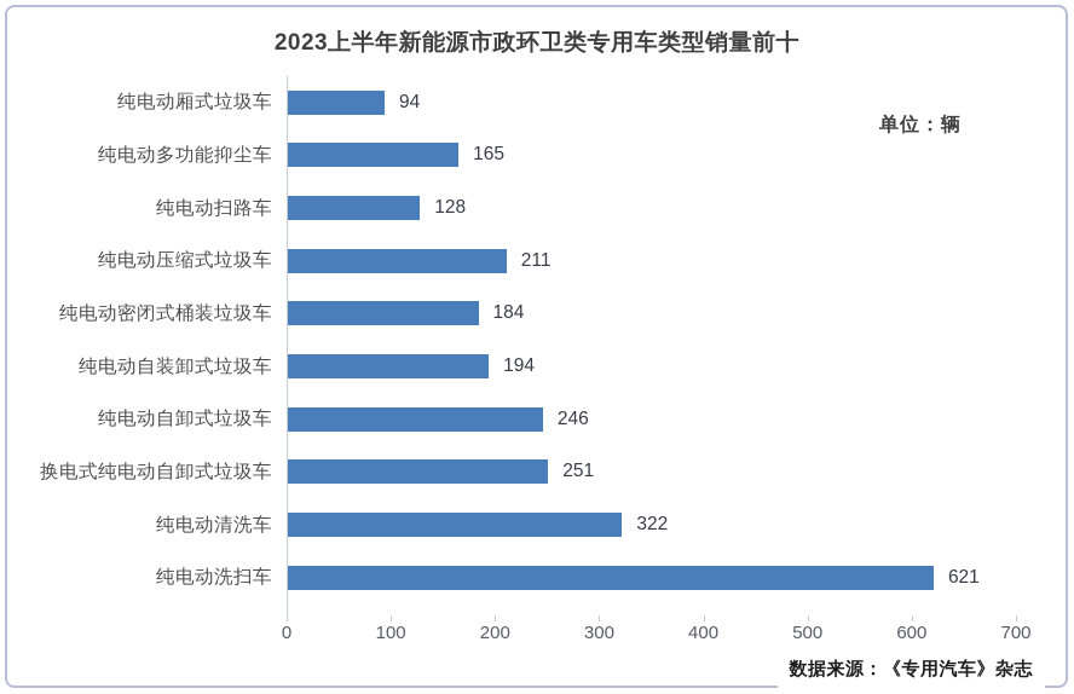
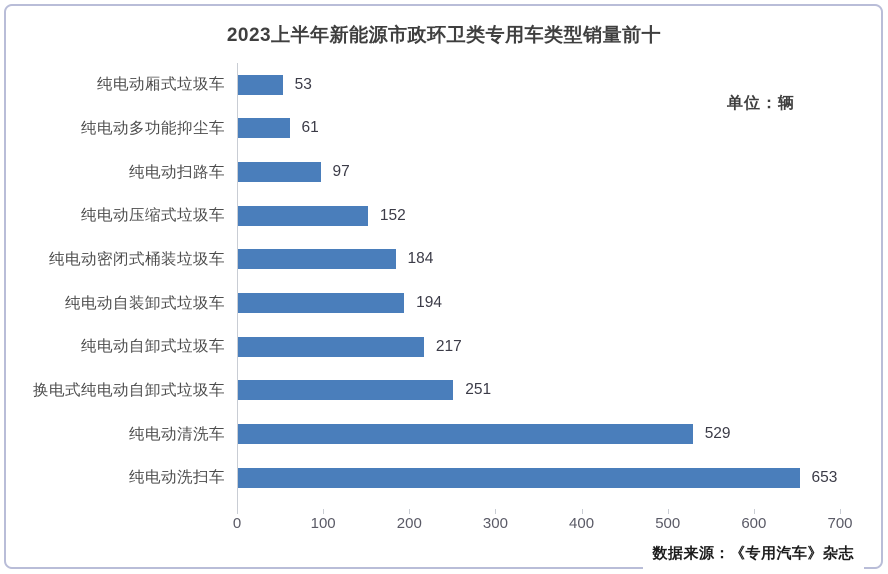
纯电动厢式垃圾车: 94 -> 53
纯电动多功能抑尘车: 165 -> 61
纯电动扫路车: 128 -> 97
纯电动压缩式垃圾车: 211 -> 152
纯电动自卸式垃圾车: 246 -> 217
纯电动清洗车: 322 -> 529
纯电动洗扫车: 621 -> 653
